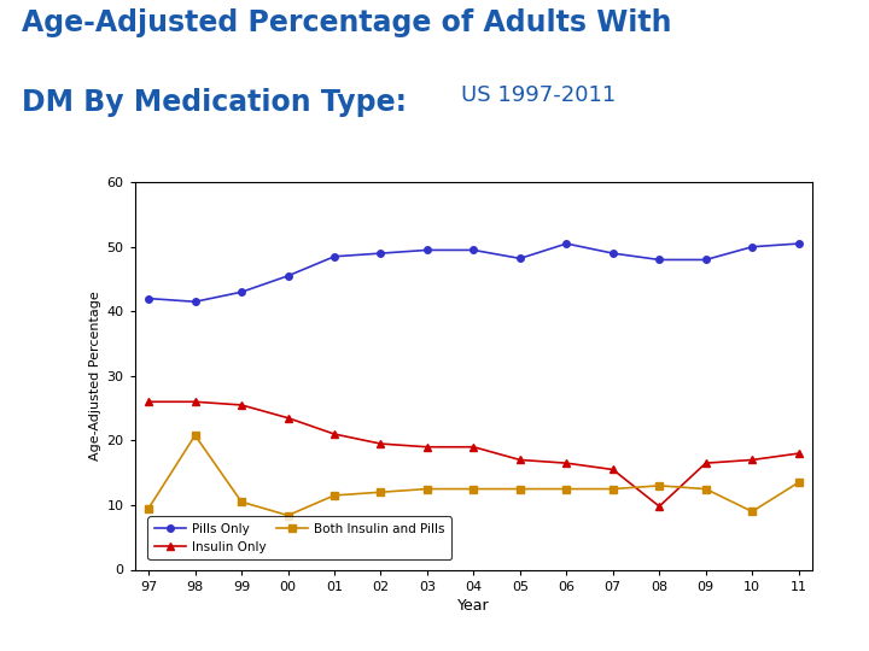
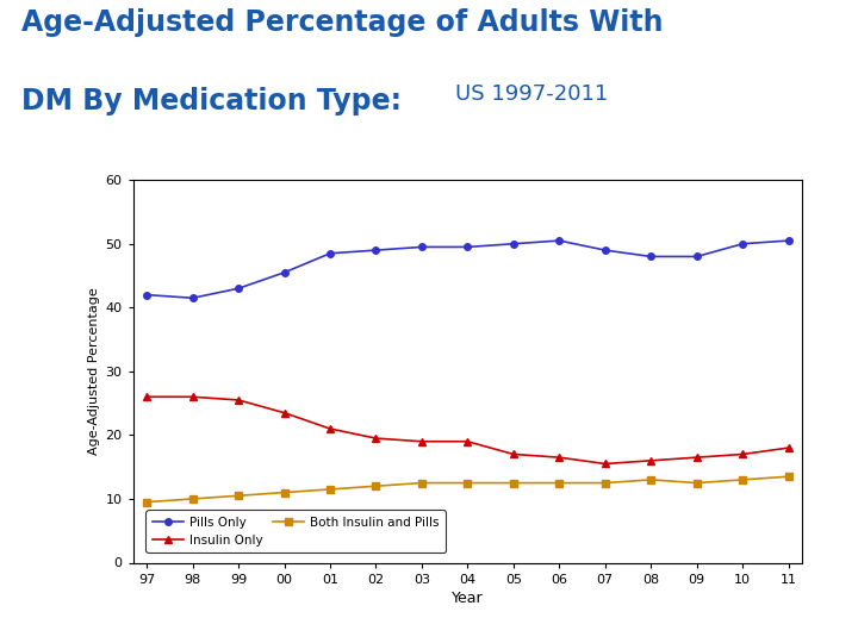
Both Insulin and Pills/98: 20.8 -> 10.0
Both Insulin and Pills/00: 8.4 -> 11.0
Pills Only/05: 48.2 -> 50.0
Insulin Only/08: 9.8 -> 16.0
Both Insulin and Pills/10: 9.0 -> 13.0
